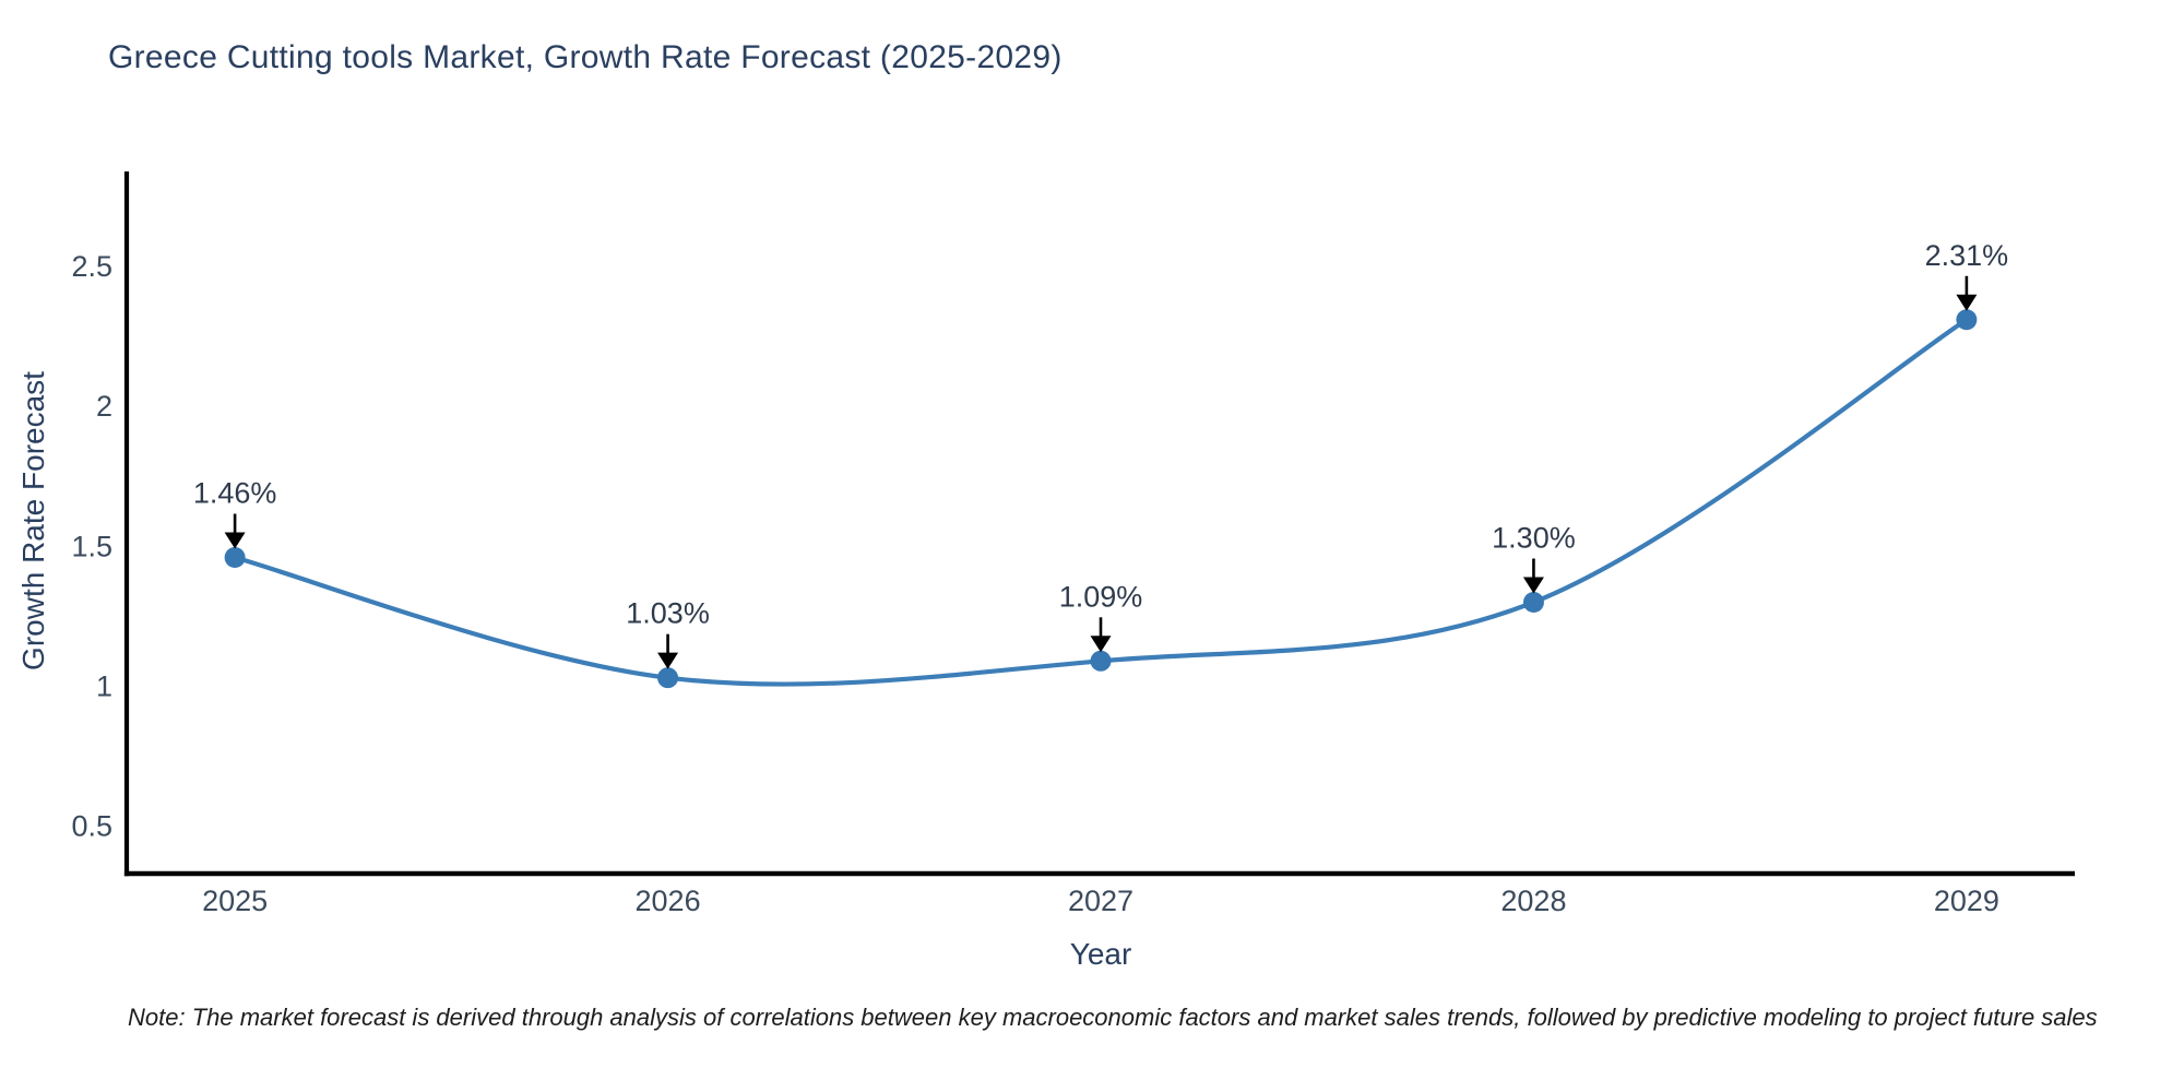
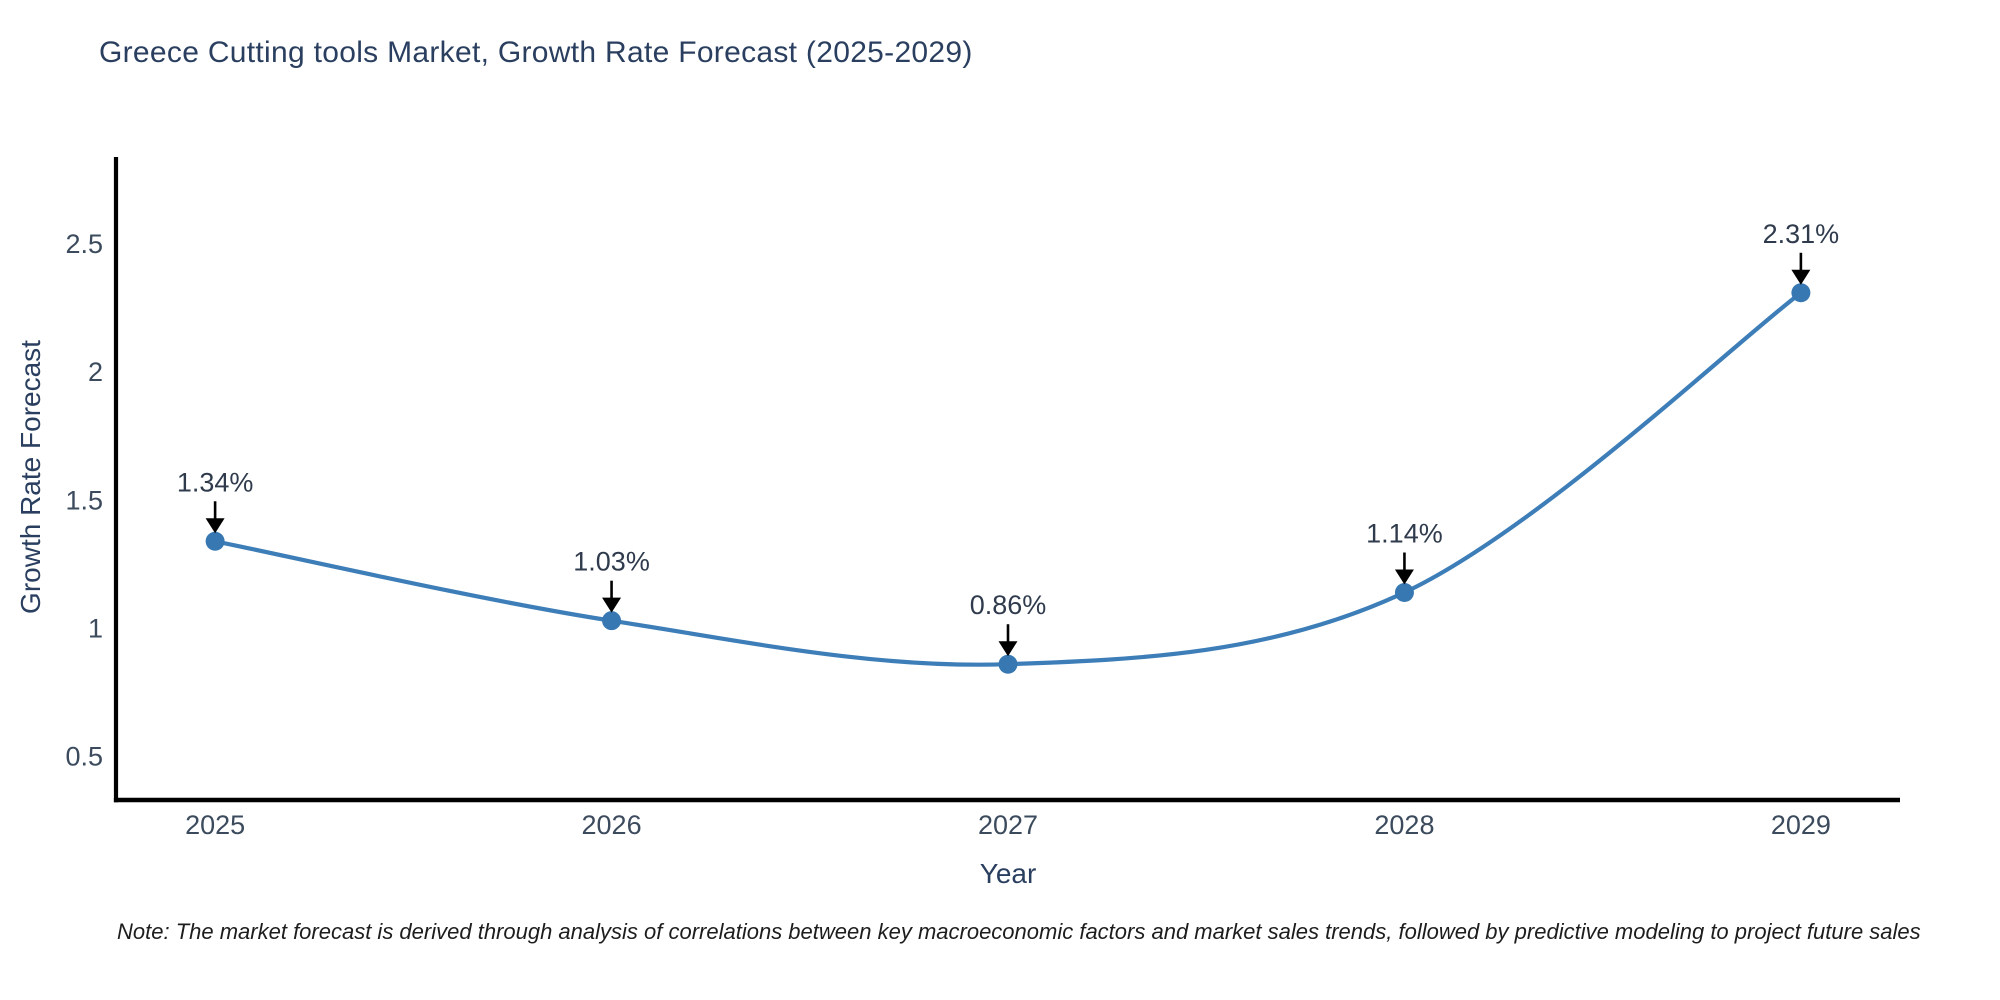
2025: 1.46% -> 1.34%
2027: 1.09% -> 0.86%
2028: 1.30% -> 1.14%
